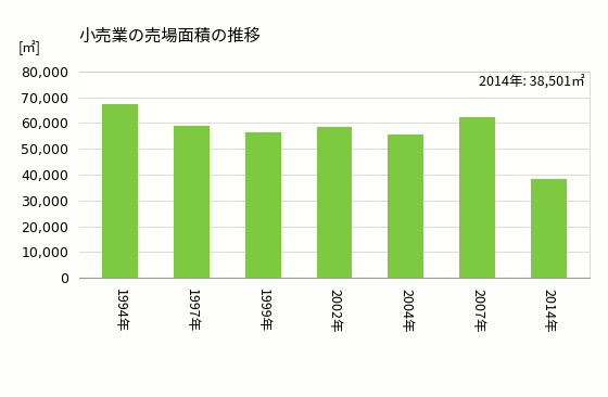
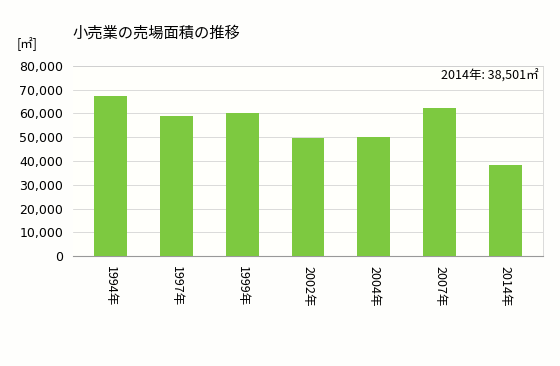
1999年: 56,500 -> 60,000
2002年: 58,500 -> 49,500
2004年: 55,500 -> 50,000
